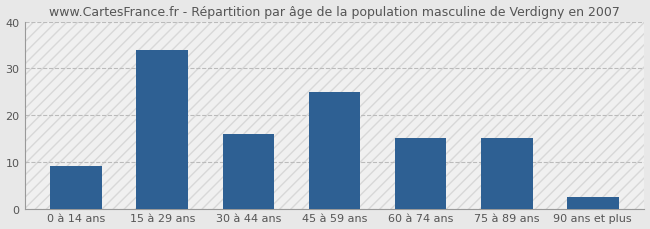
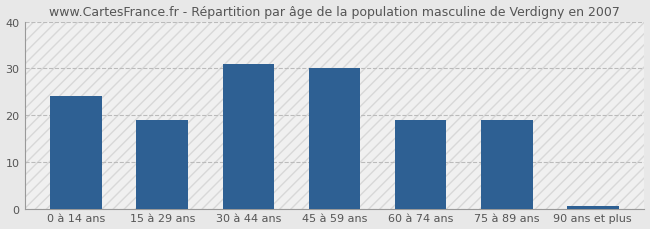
0 à 14 ans: 9.0 -> 24.0
15 à 29 ans: 34.0 -> 19.0
30 à 44 ans: 16.0 -> 31.0
45 à 59 ans: 25.0 -> 30.0
60 à 74 ans: 15.0 -> 19.0
75 à 89 ans: 15.0 -> 19.0
90 ans et plus: 2.5 -> 0.5
